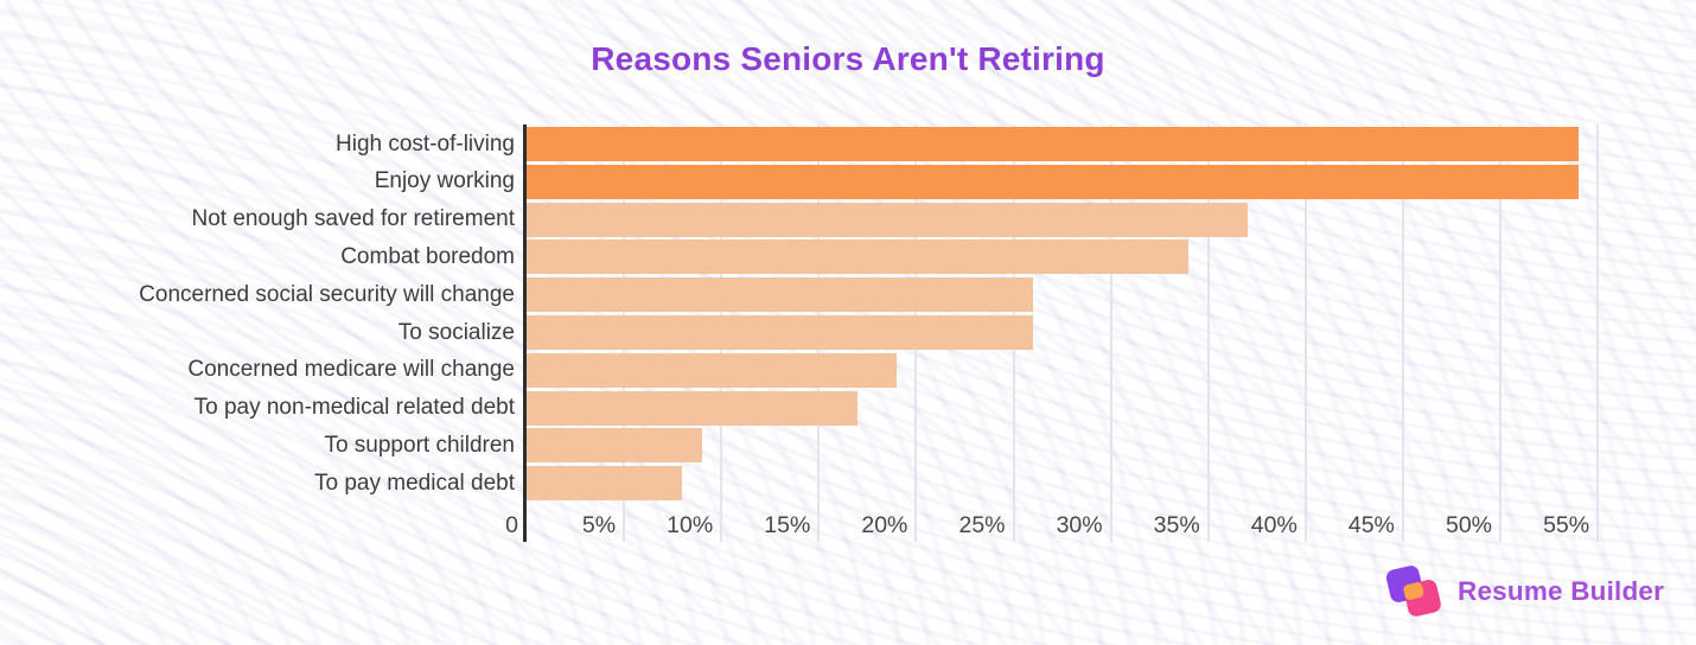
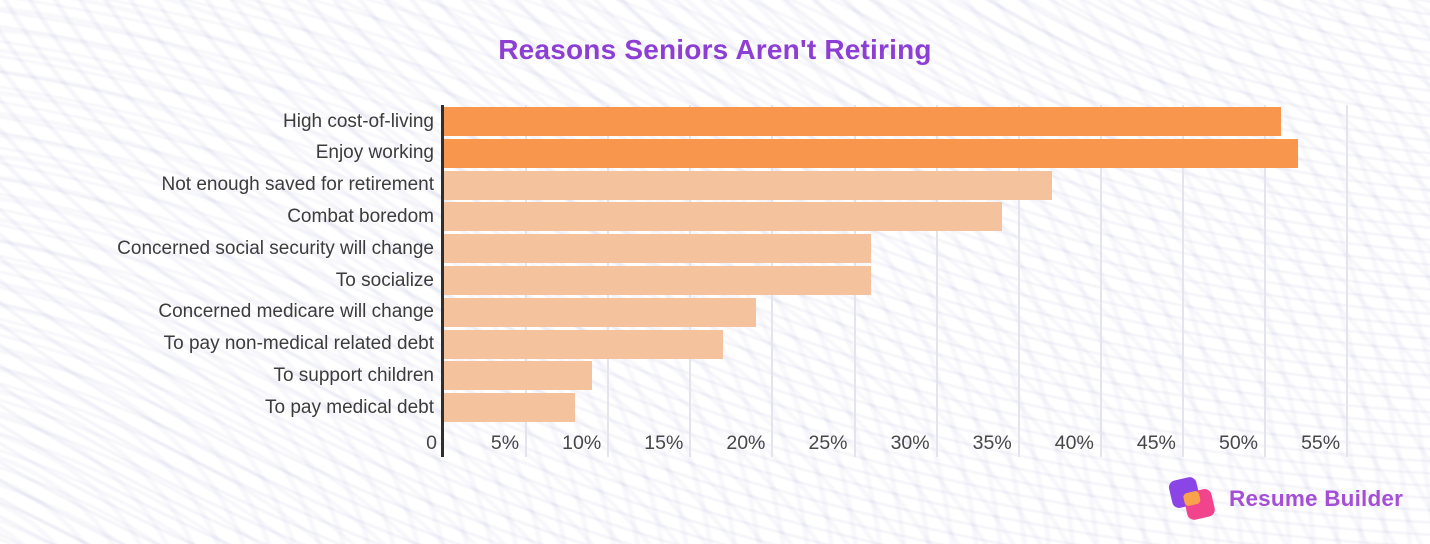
High cost-of-living: 54% -> 51%
Enjoy working: 54% -> 52%
